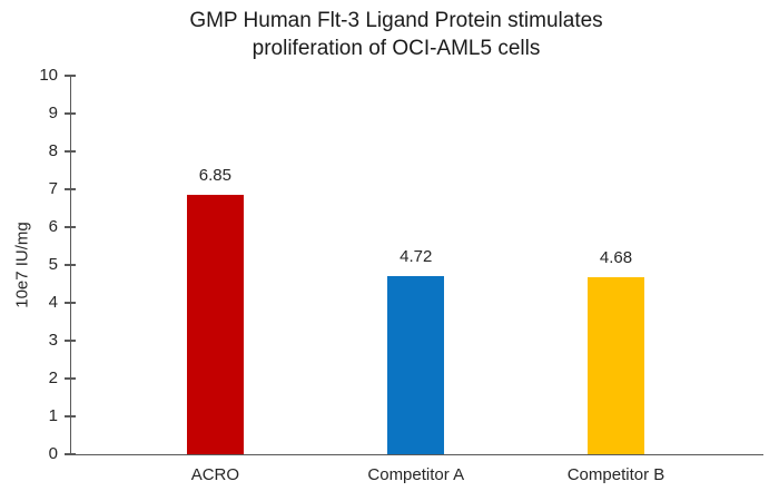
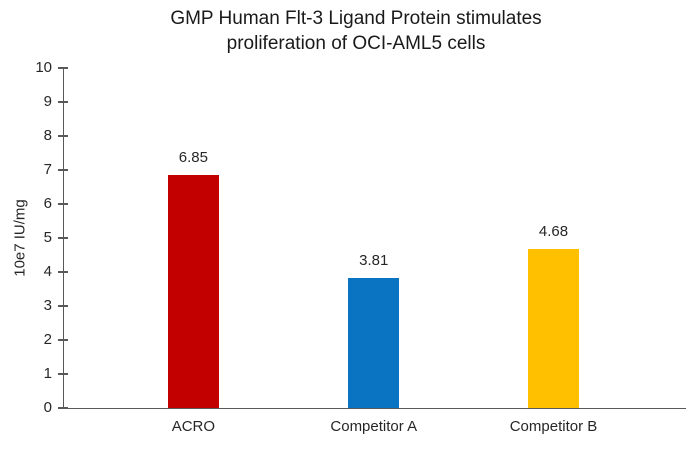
Competitor A: 4.72 -> 3.81
